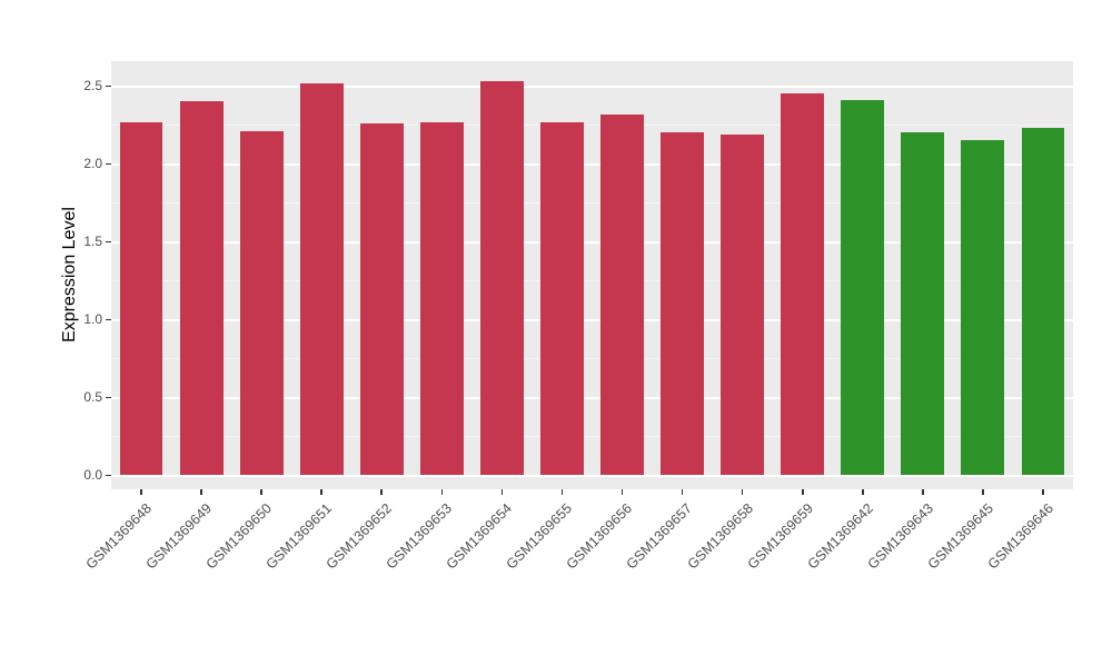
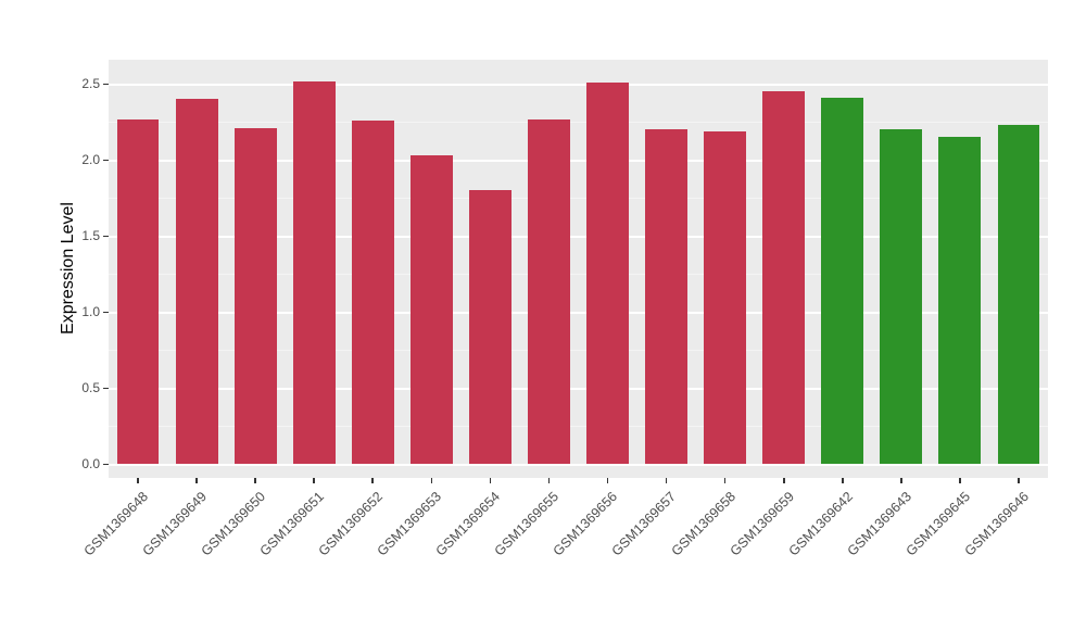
GSM1369653: 2.27 -> 2.03
GSM1369654: 2.53 -> 1.80
GSM1369656: 2.32 -> 2.51
